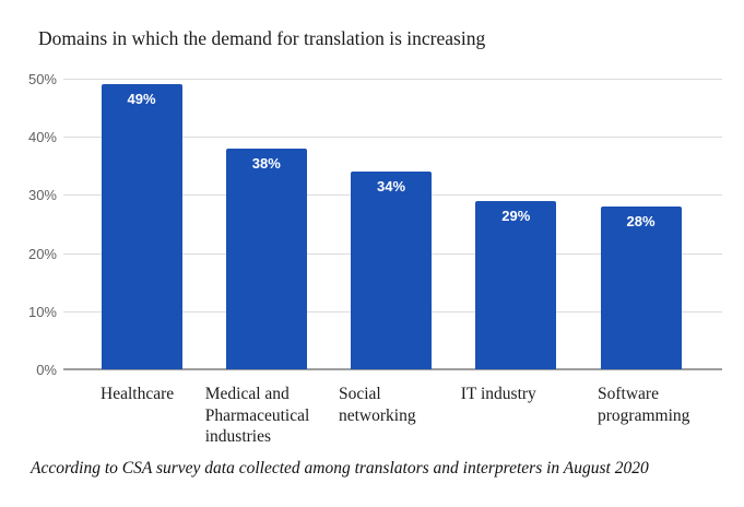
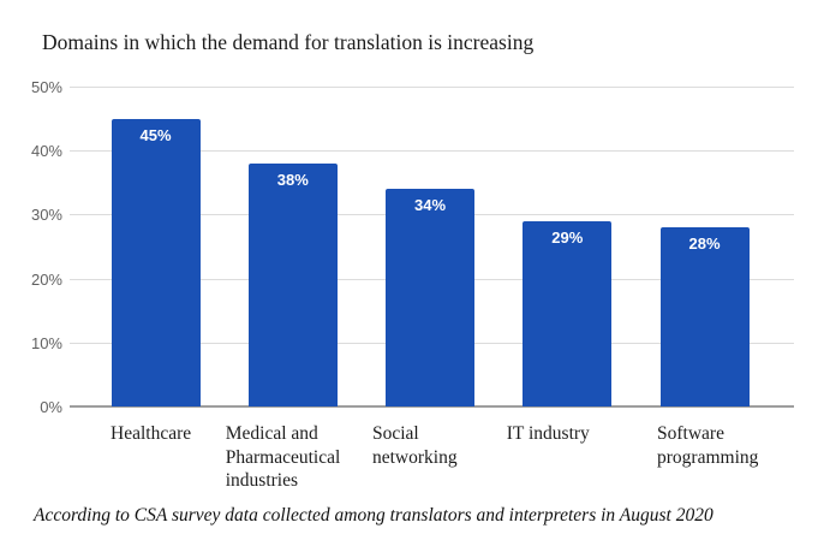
Healthcare: 49% -> 45%
